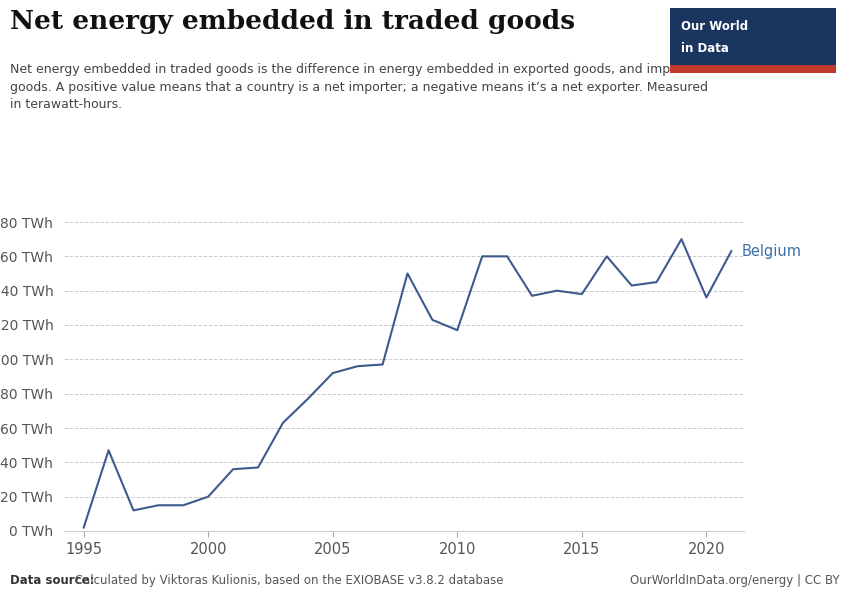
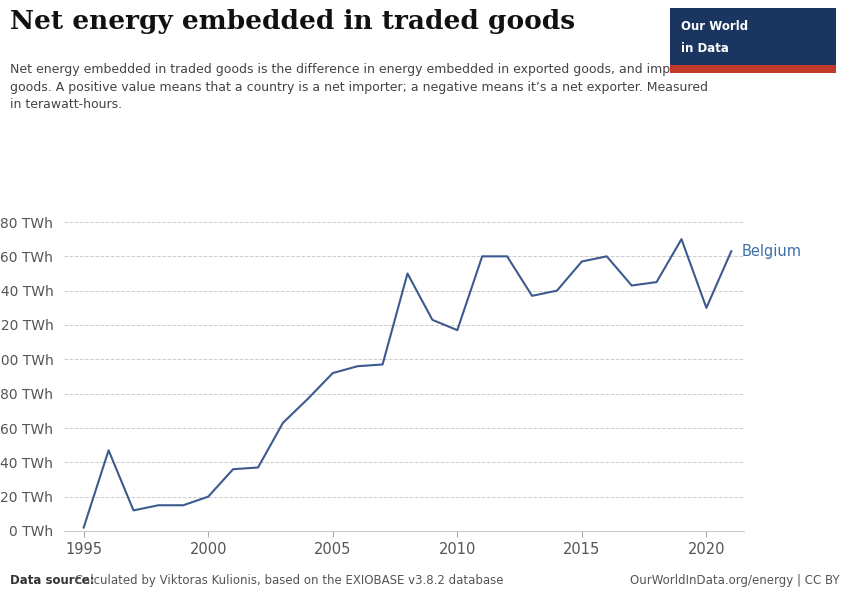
2015: 138 TWh -> 157 TWh
2020: 136 TWh -> 130 TWh
